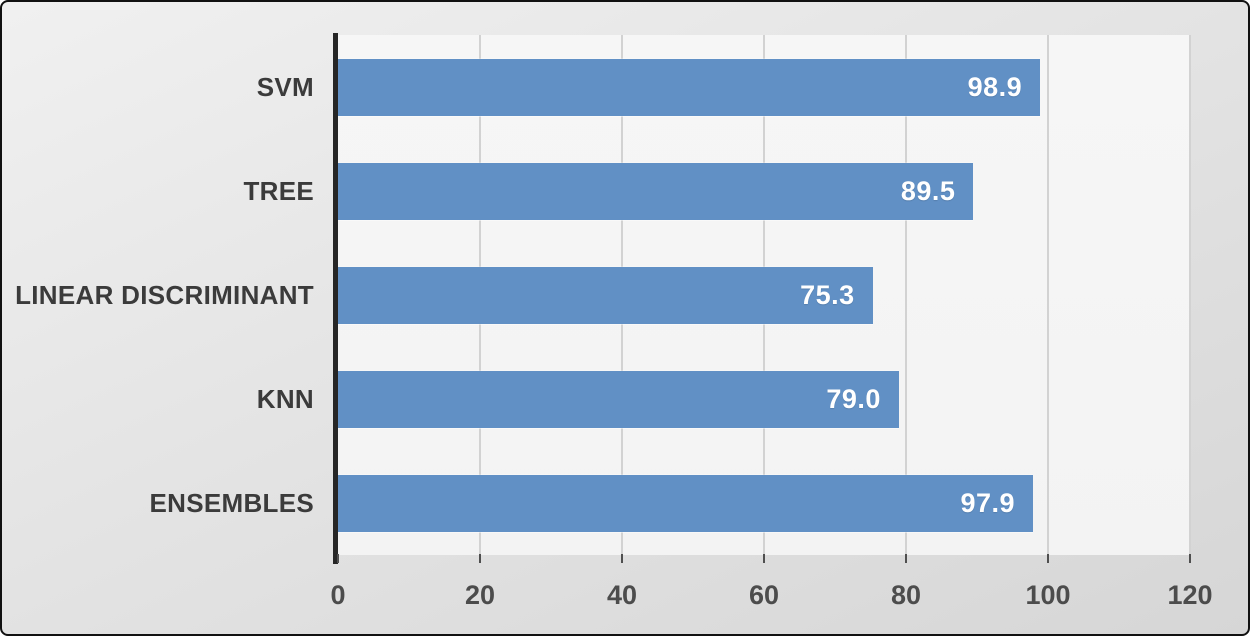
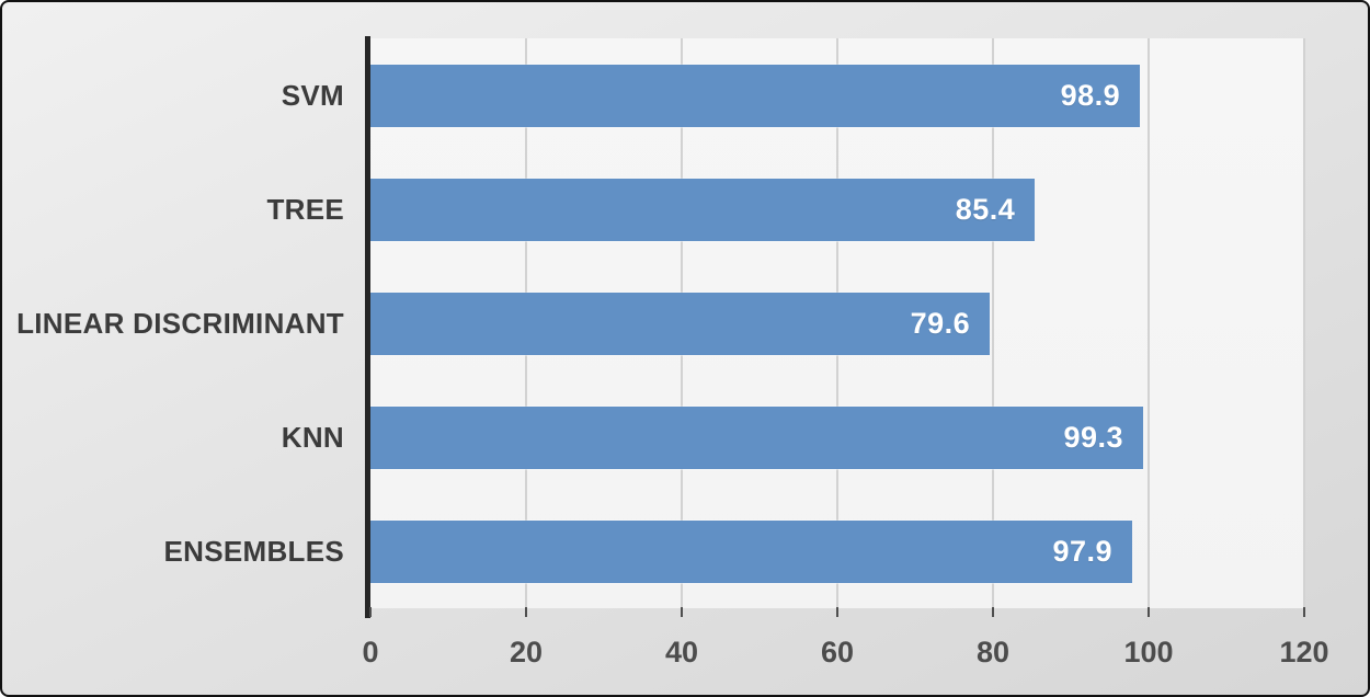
TREE: 89.5 -> 85.4
LINEAR DISCRIMINANT: 75.3 -> 79.6
KNN: 79.0 -> 99.3
